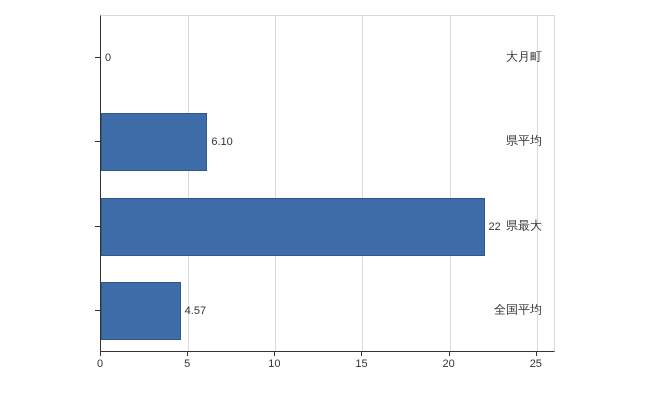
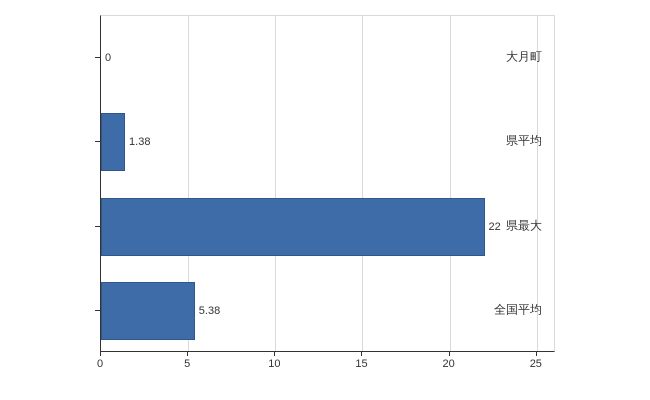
県平均: 6.10 -> 1.38
全国平均: 4.57 -> 5.38
